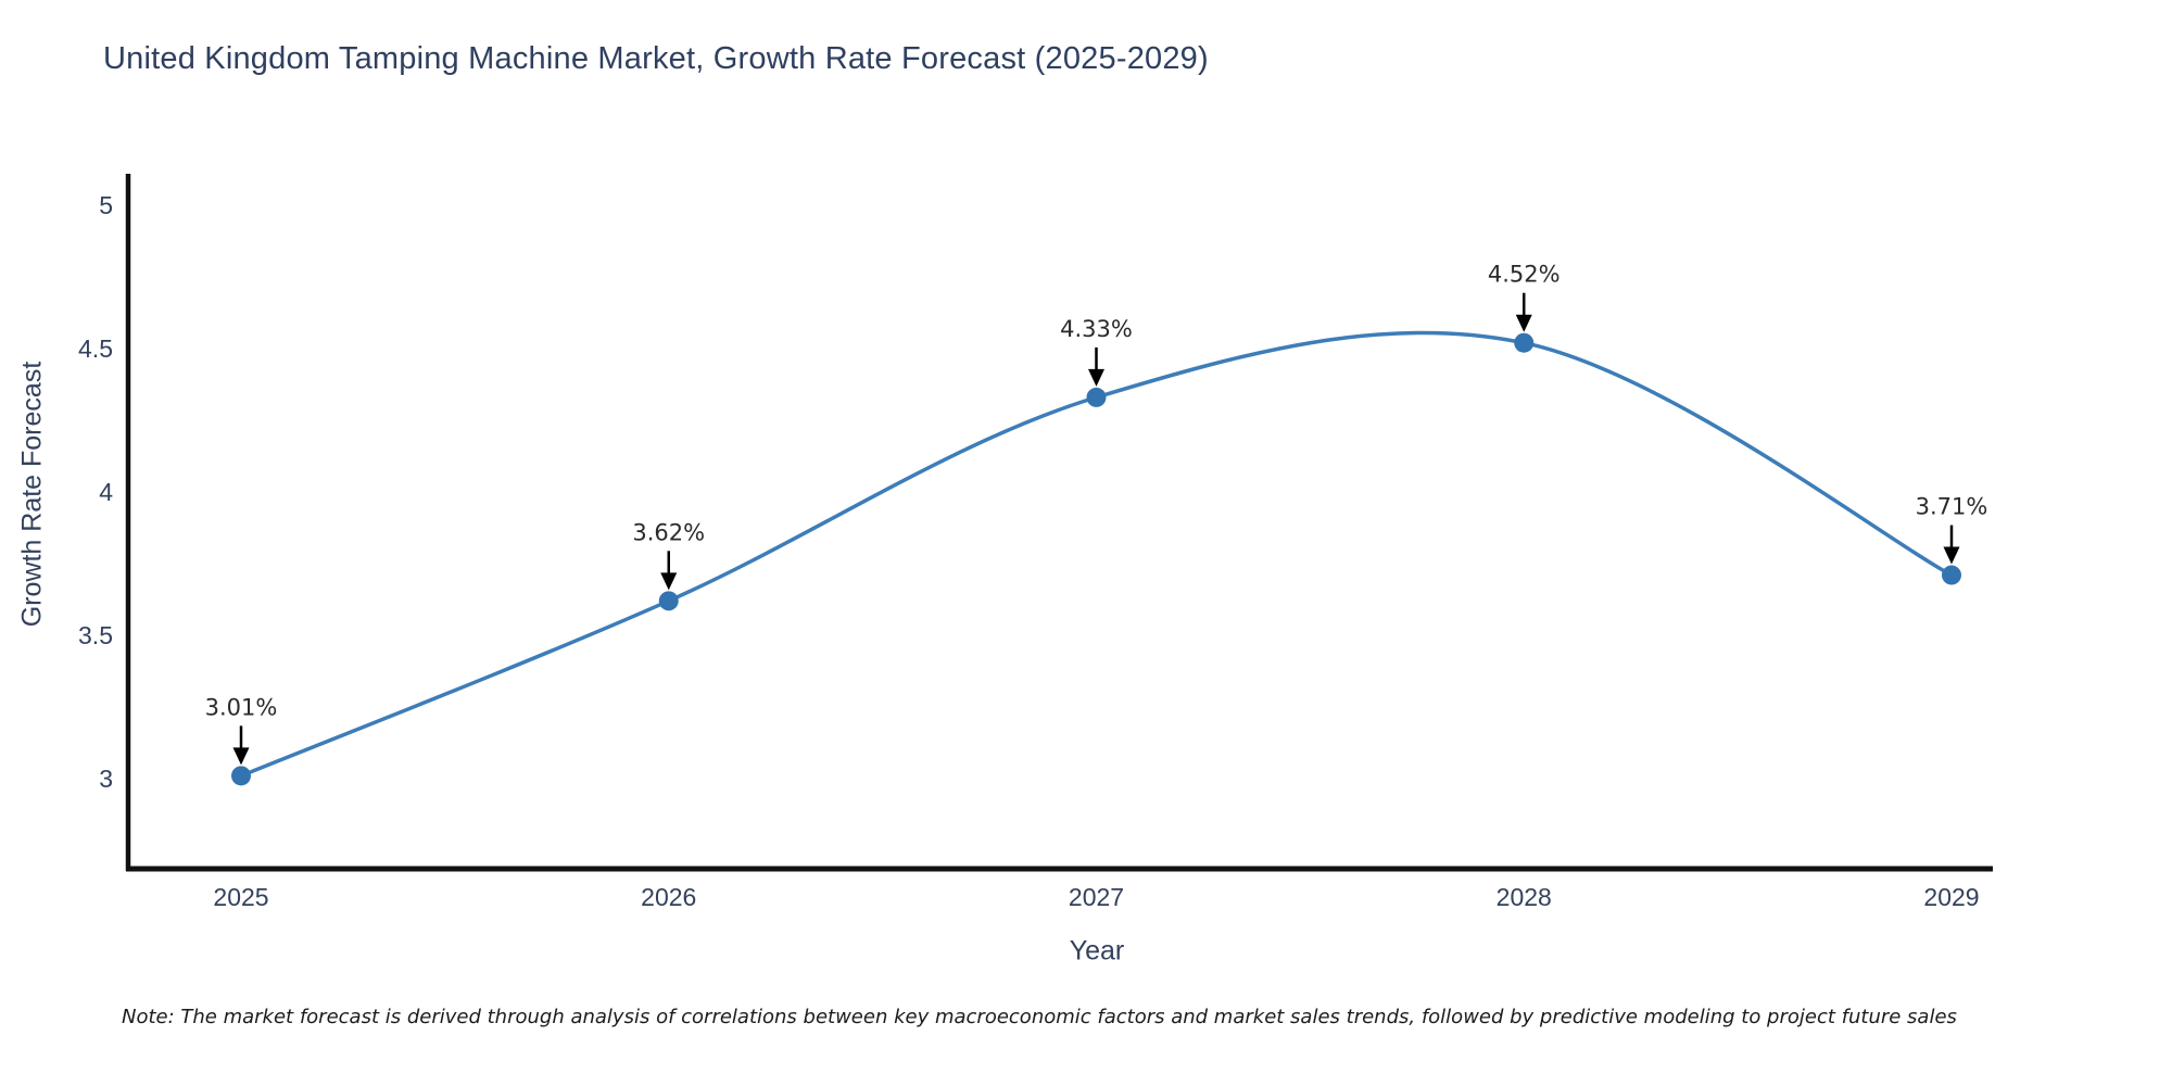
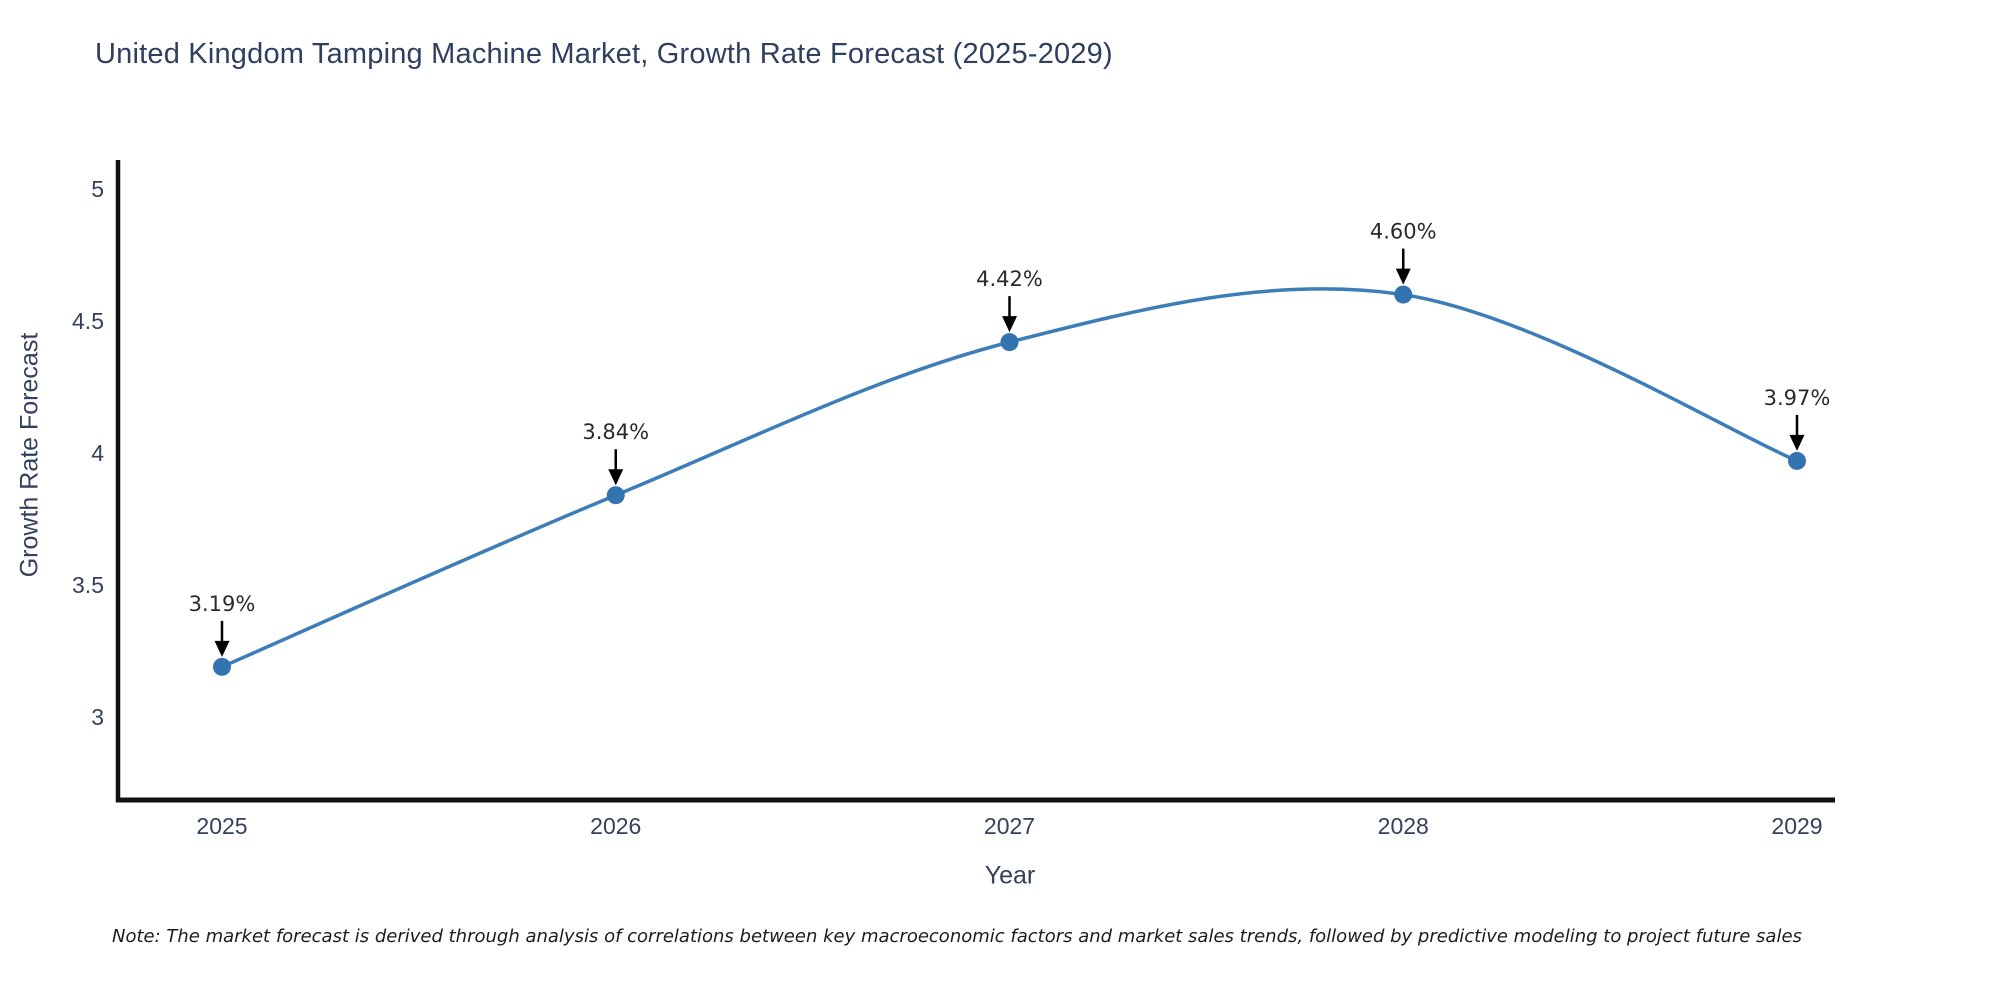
2025: 3.01% -> 3.19%
2026: 3.62% -> 3.84%
2027: 4.33% -> 4.42%
2028: 4.52% -> 4.60%
2029: 3.71% -> 3.97%
